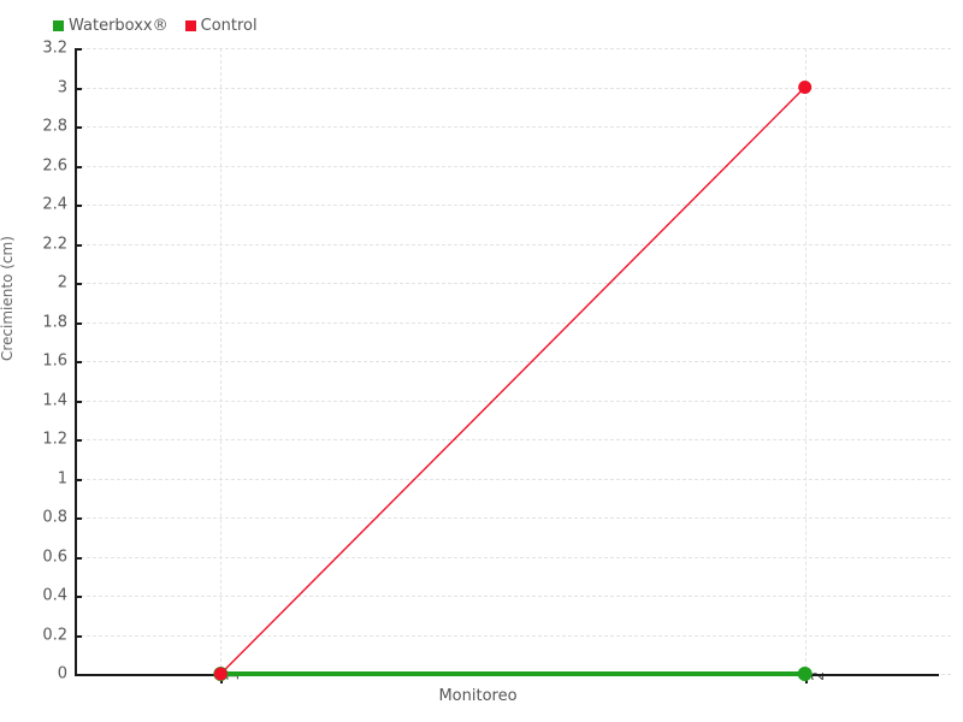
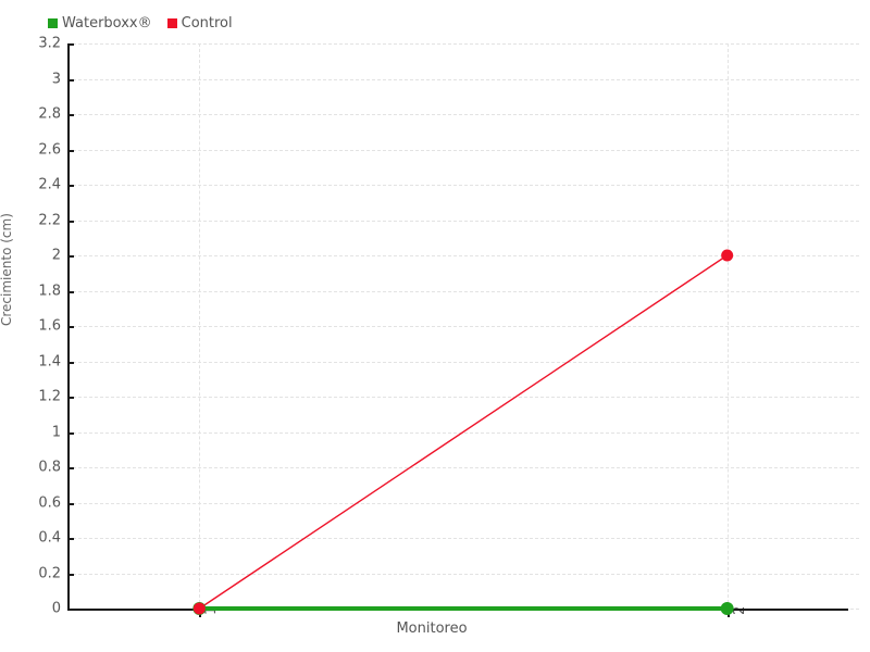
Control/2: 3 -> 2
